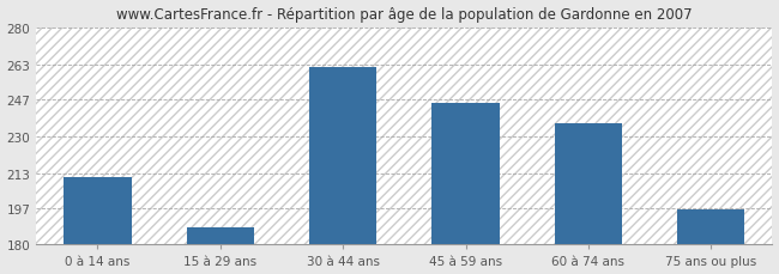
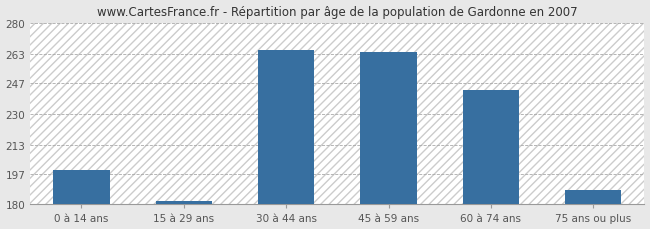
0 à 14 ans: 211 -> 199
15 à 29 ans: 188 -> 182
30 à 44 ans: 262 -> 265
45 à 59 ans: 245 -> 264
60 à 74 ans: 236 -> 243
75 ans ou plus: 196 -> 188
